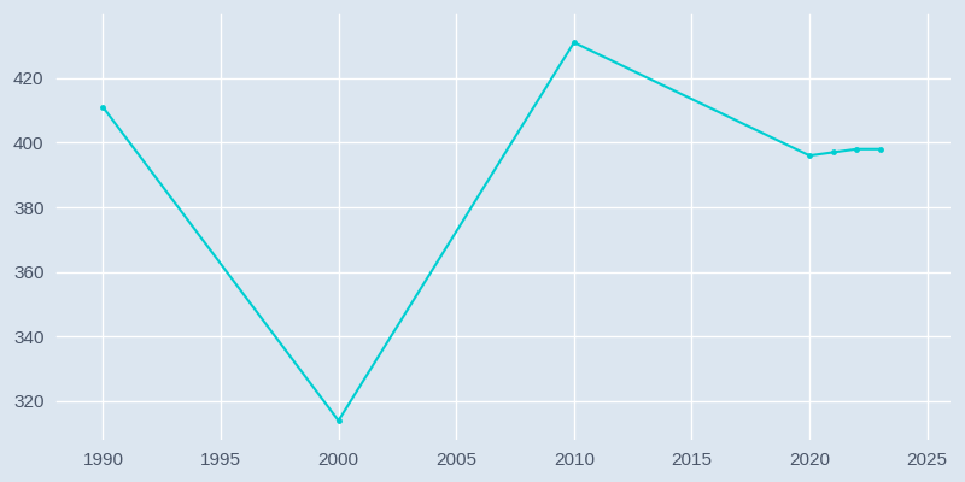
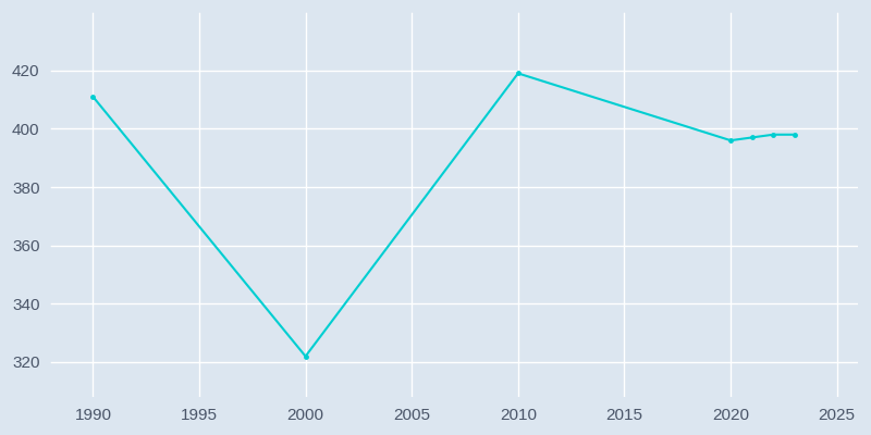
2000: 314 -> 322
2010: 431 -> 419
